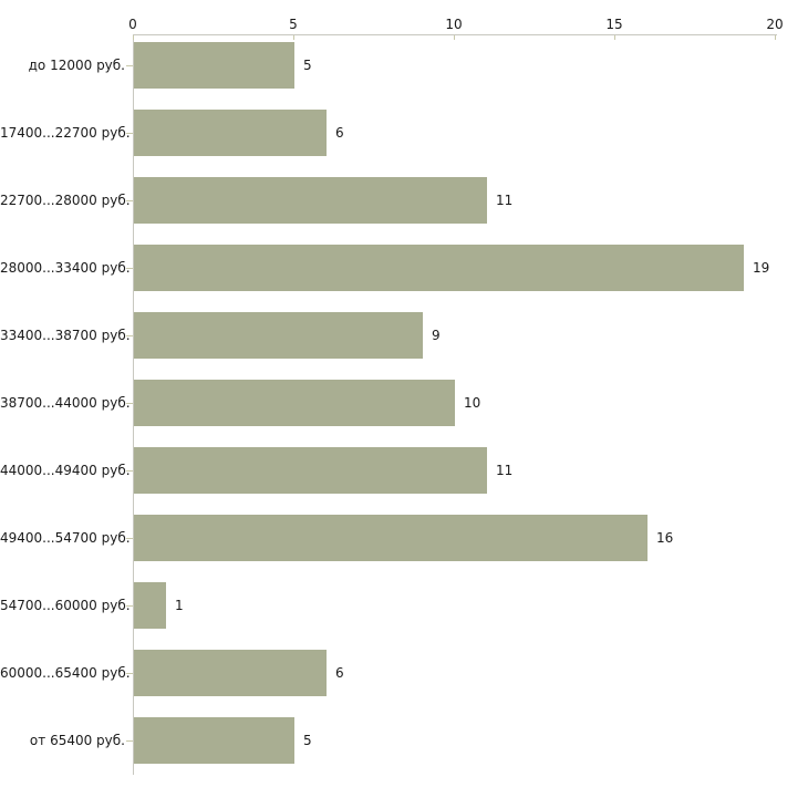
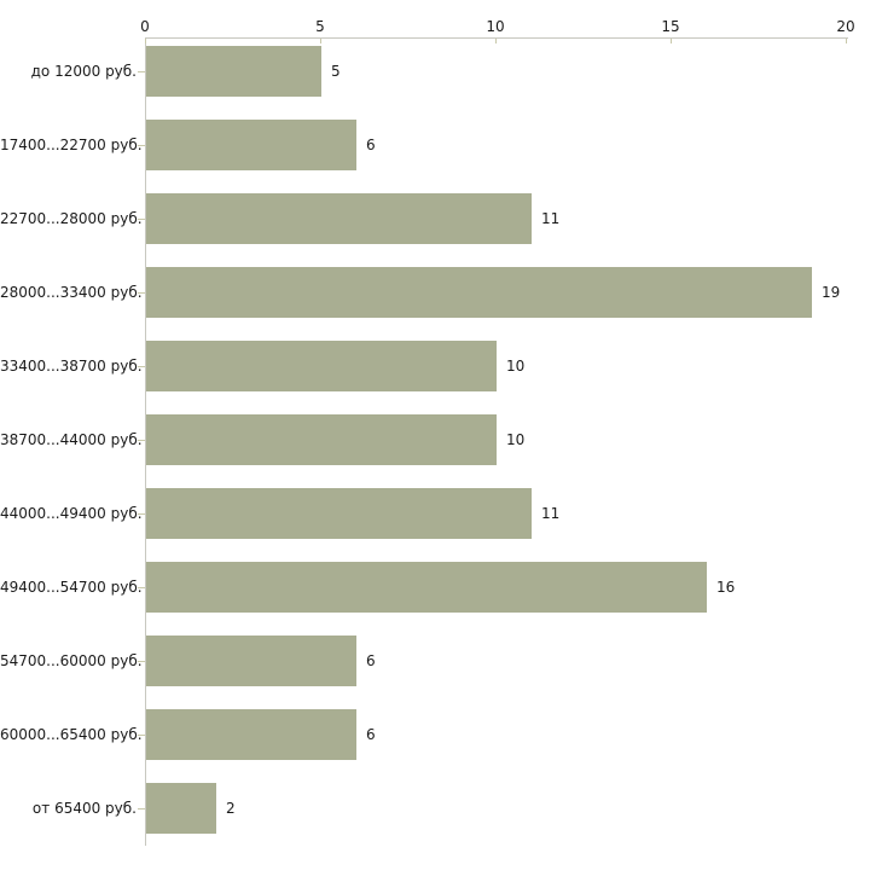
33400...38700 руб.: 9 -> 10
54700...60000 руб.: 1 -> 6
от 65400 руб.: 5 -> 2
